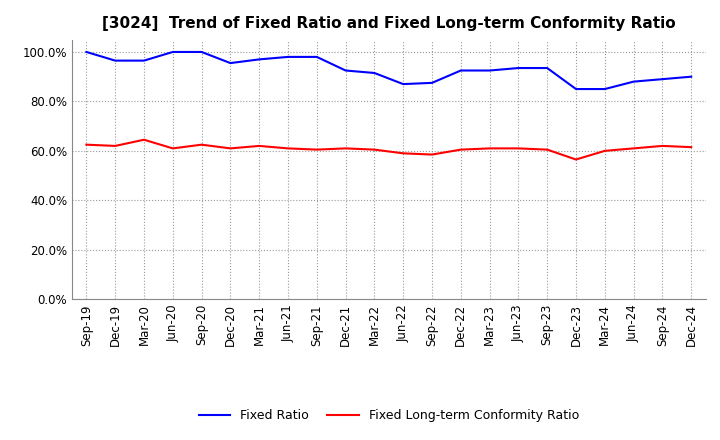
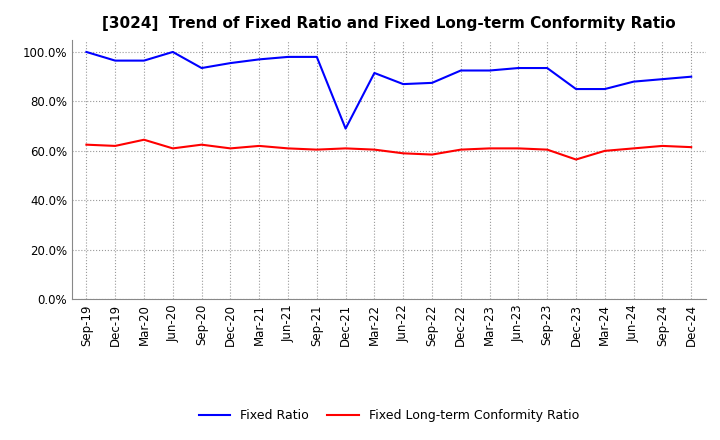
Fixed Ratio/Sep-20: 100.0% -> 93.5%
Fixed Ratio/Dec-21: 92.5% -> 69.0%
